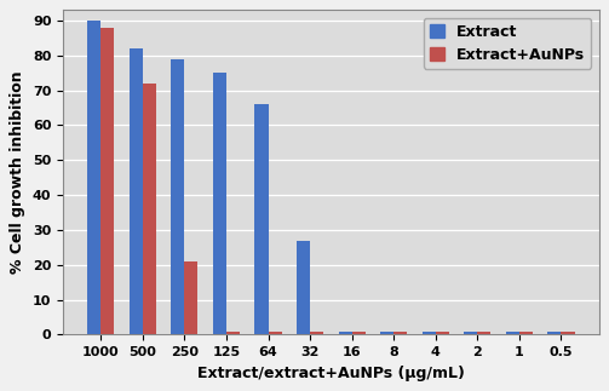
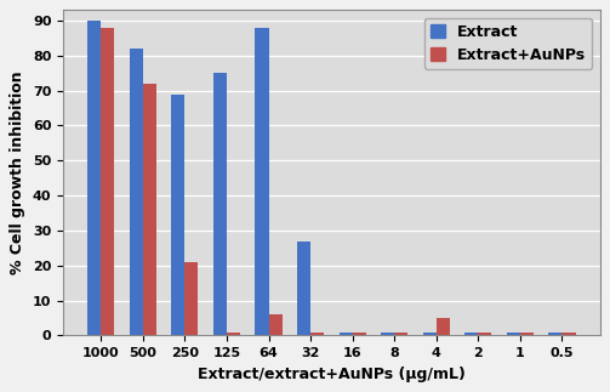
Extract/250: 79 -> 69
Extract/64: 66 -> 88
Extract+AuNPs/64: 1 -> 6
Extract+AuNPs/4: 1 -> 5
